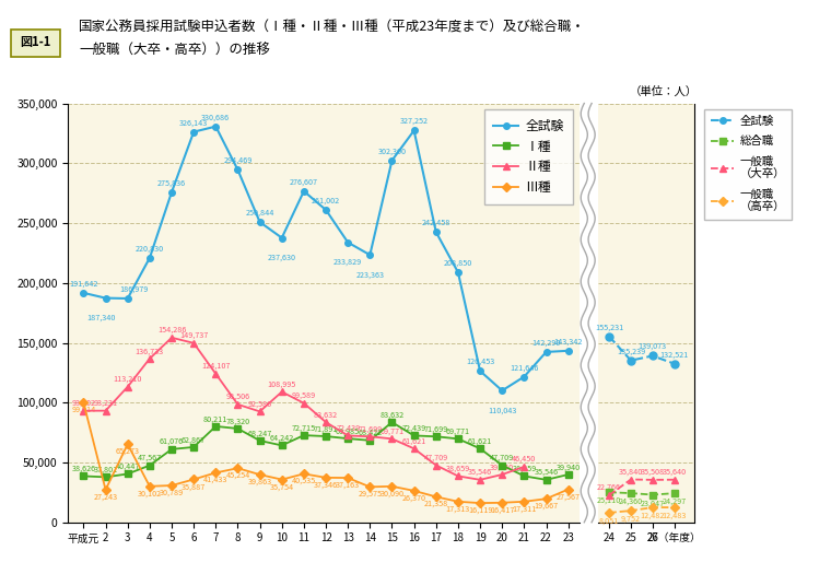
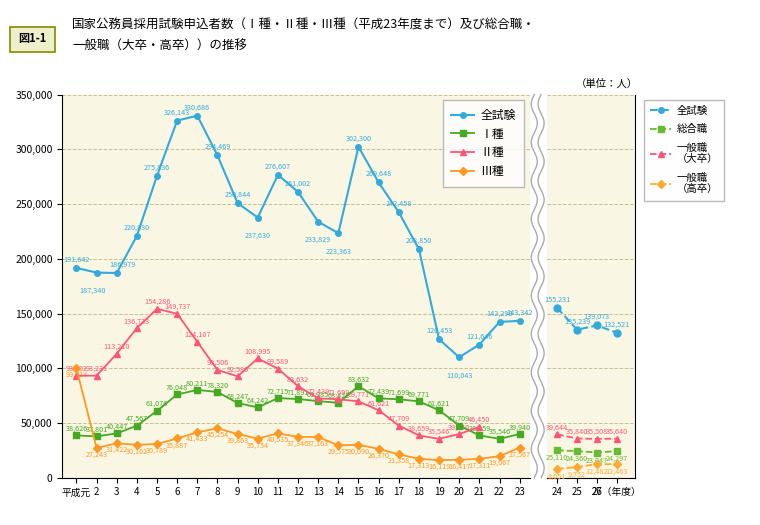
Ⅲ種/3: 65,273 -> 31,422
Ⅰ種/6: 62,867 -> 76,048
全試験/16: 327,252 -> 269,648
一般職 （大卒）/24: 22,766 -> 39,644
